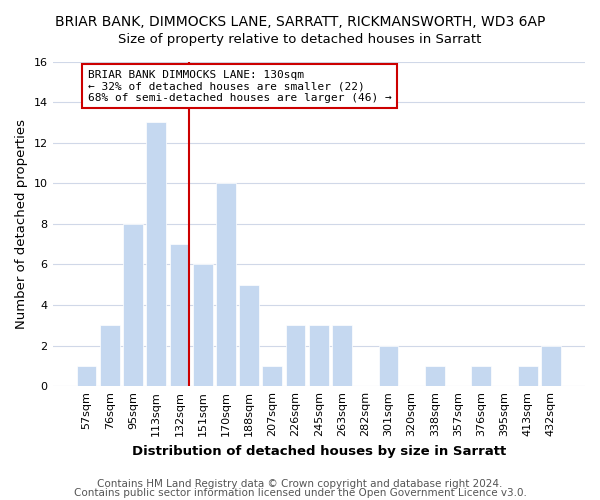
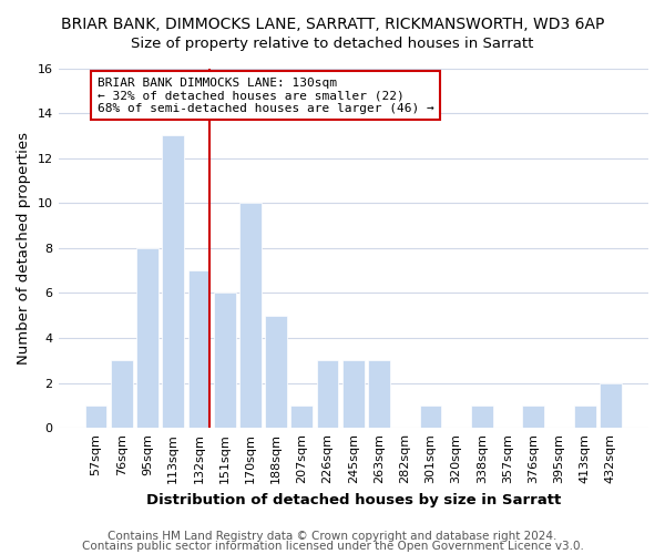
301sqm: 2 -> 1
